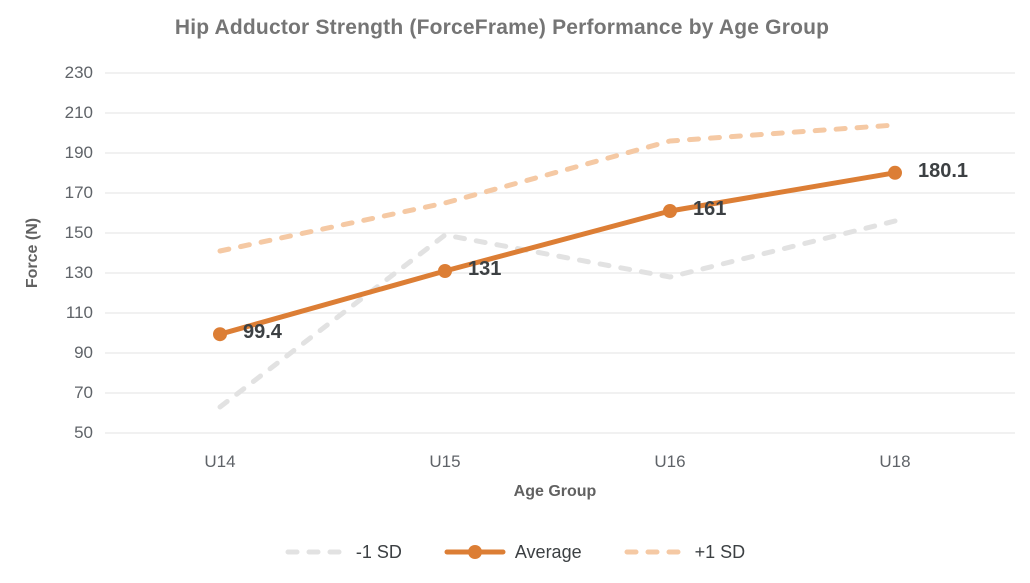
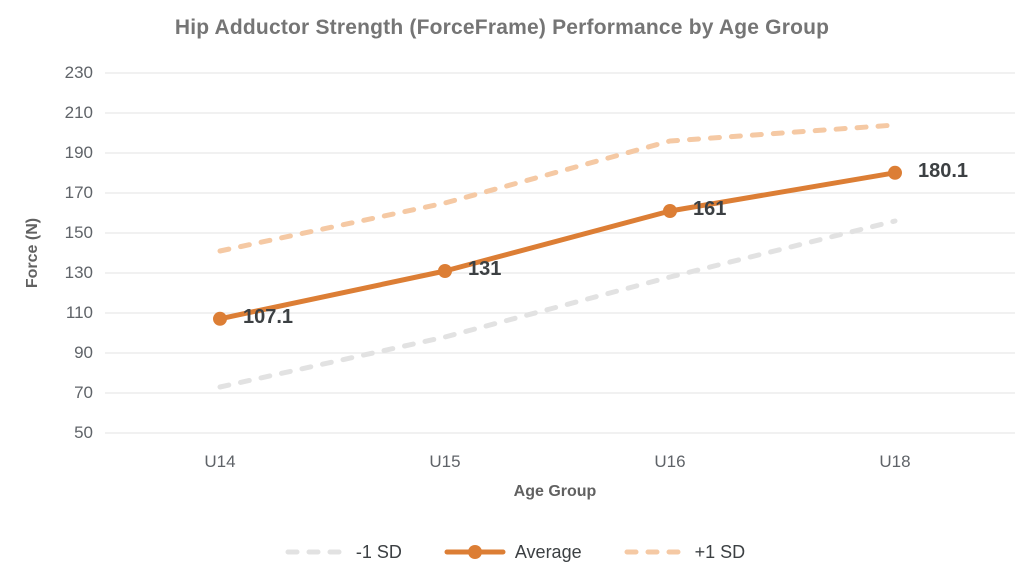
-1 SD/U14: 63 -> 73
Average/U14: 99.4 -> 107.1
-1 SD/U15: 149 -> 98
